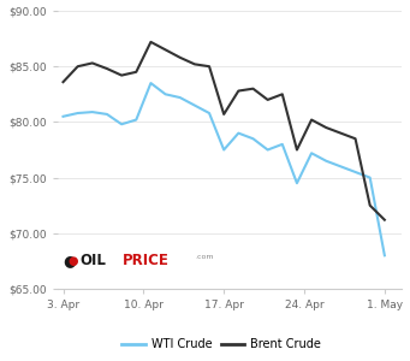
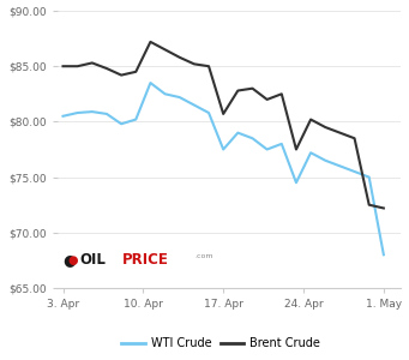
Brent Crude/3. Apr: $83.6 -> $85.0
Brent Crude/1. May: $71.2 -> $72.2
